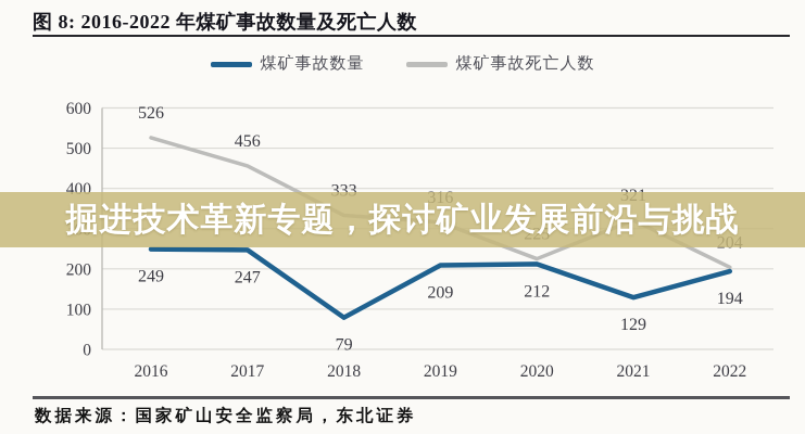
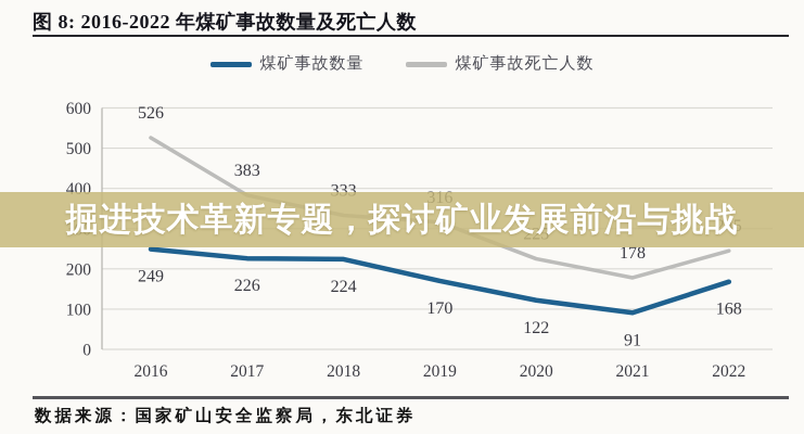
煤矿事故数量/2017: 247 -> 226
煤矿事故死亡人数/2017: 456 -> 383
煤矿事故数量/2018: 79 -> 224
煤矿事故数量/2019: 209 -> 170
煤矿事故数量/2020: 212 -> 122
煤矿事故数量/2021: 129 -> 91
煤矿事故死亡人数/2021: 321 -> 178
煤矿事故数量/2022: 194 -> 168
煤矿事故死亡人数/2022: 204 -> 245
